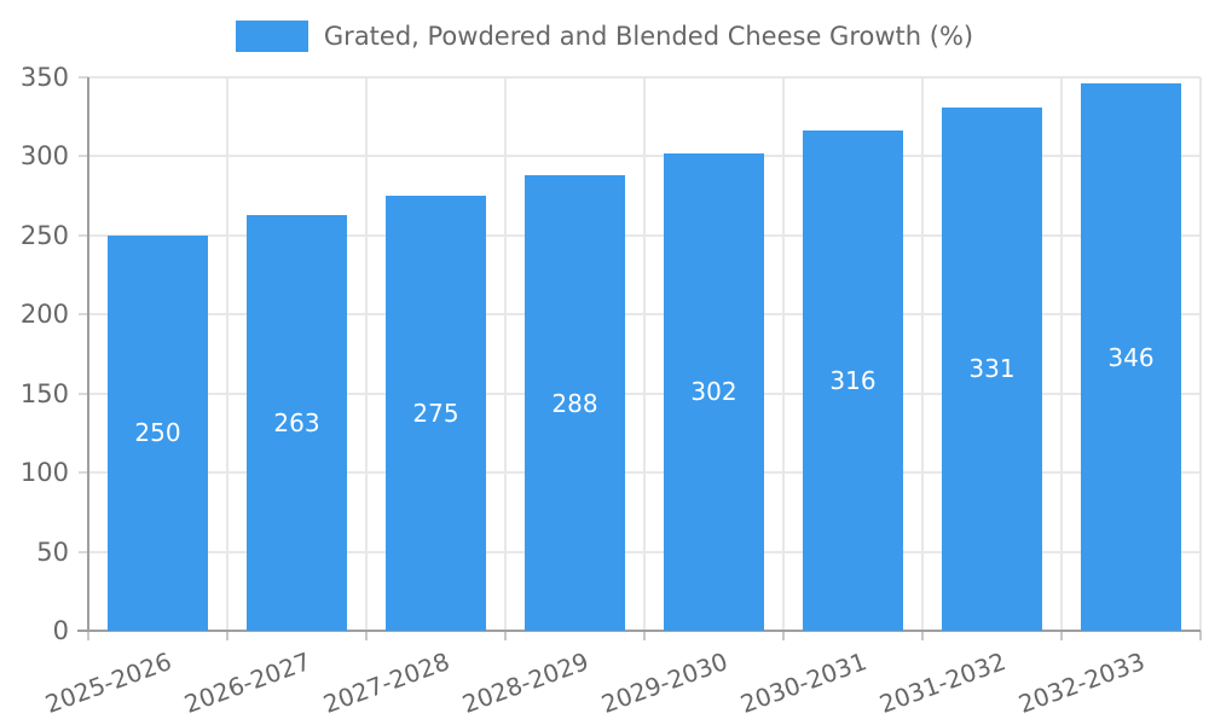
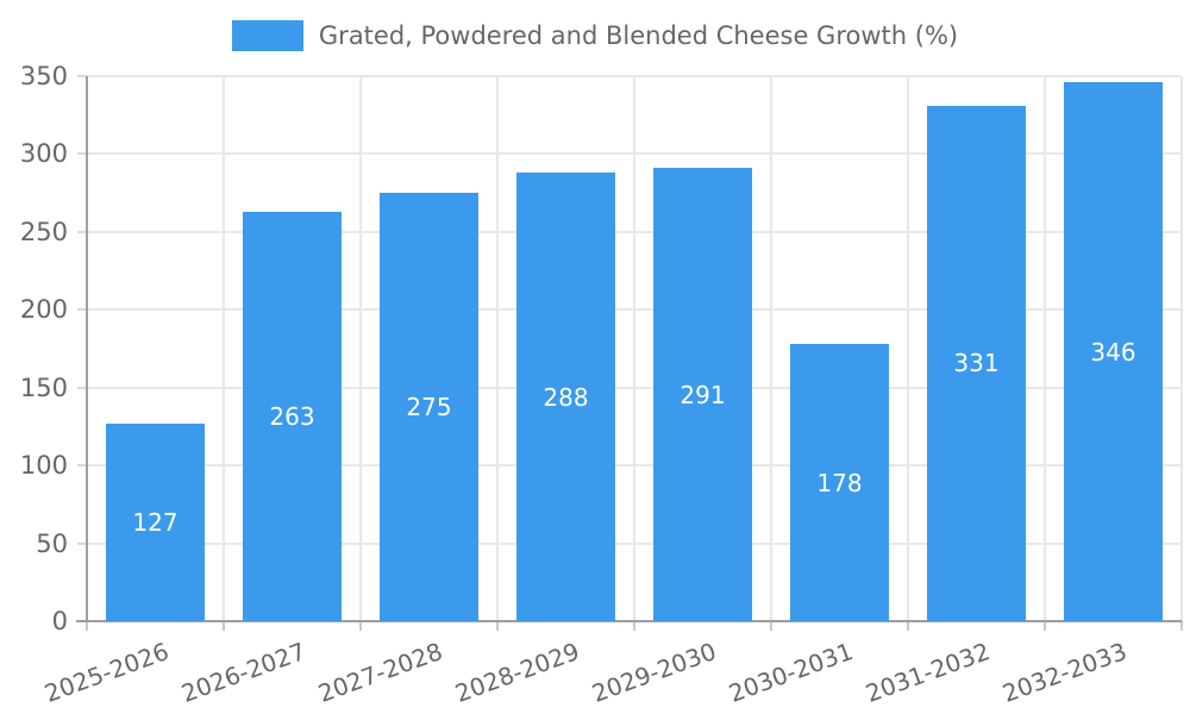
2025-2026: 250 -> 127
2029-2030: 302 -> 291
2030-2031: 316 -> 178
